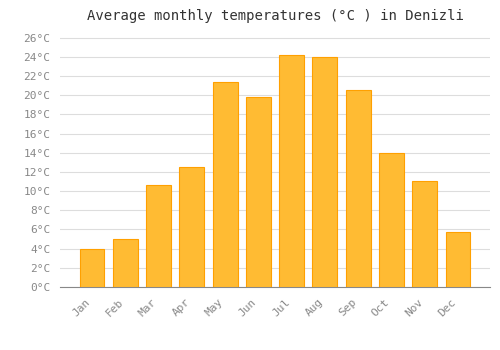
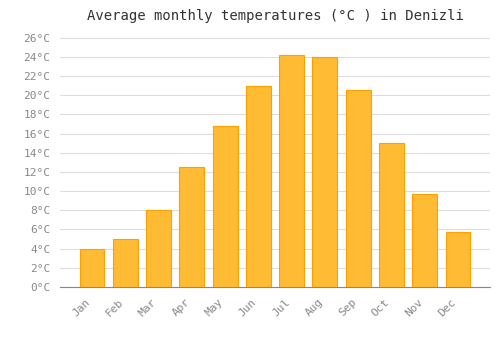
Mar: 10.6°C -> 8.0°C
May: 21.4°C -> 16.8°C
Jun: 19.8°C -> 21.0°C
Oct: 14.0°C -> 15.0°C
Nov: 11.0°C -> 9.7°C
